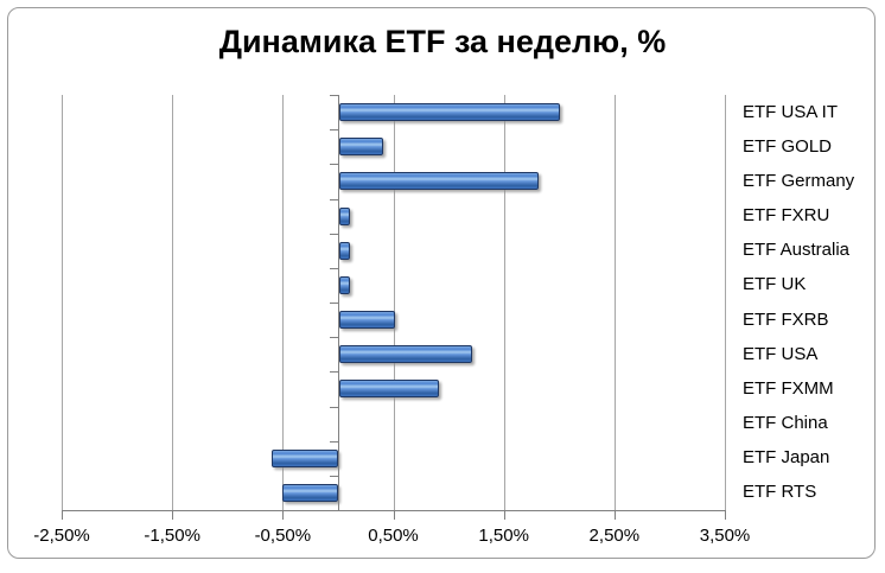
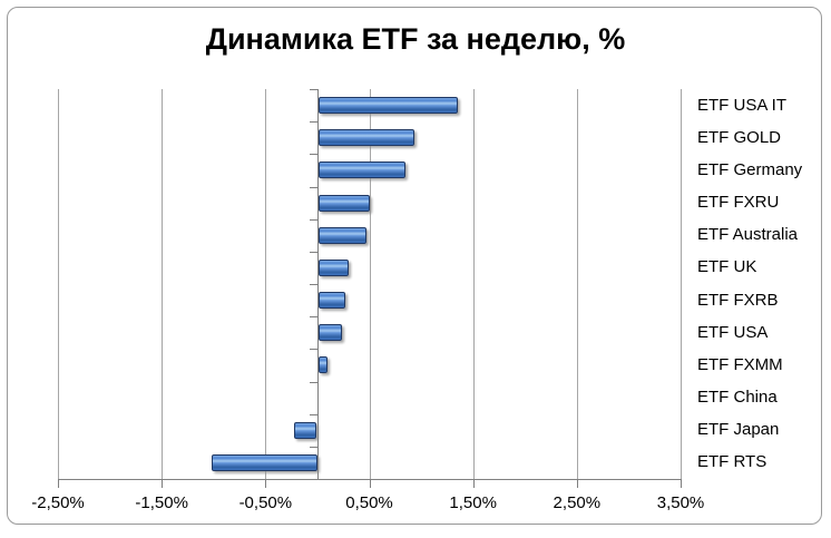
ETF USA IT: 2,0% -> 1,3%
ETF GOLD: 0,4% -> 0,9%
ETF Germany: 1,8% -> 0,8%
ETF FXRU: 0,1% -> 0,5%
ETF Australia: 0,1% -> 0,5%
ETF UK: 0,1% -> 0,3%
ETF FXRB: 0,5% -> 0,3%
ETF USA: 1,2% -> 0,2%
ETF FXMM: 0,9% -> 0,1%
ETF Japan: -0,6% -> -0,2%
ETF RTS: -0,5% -> -1,0%
